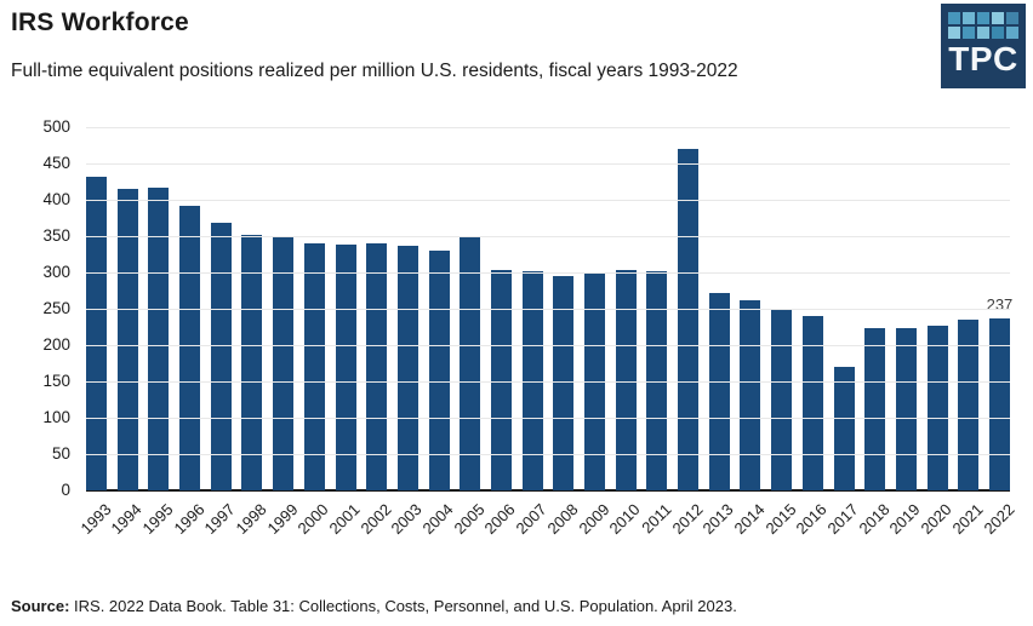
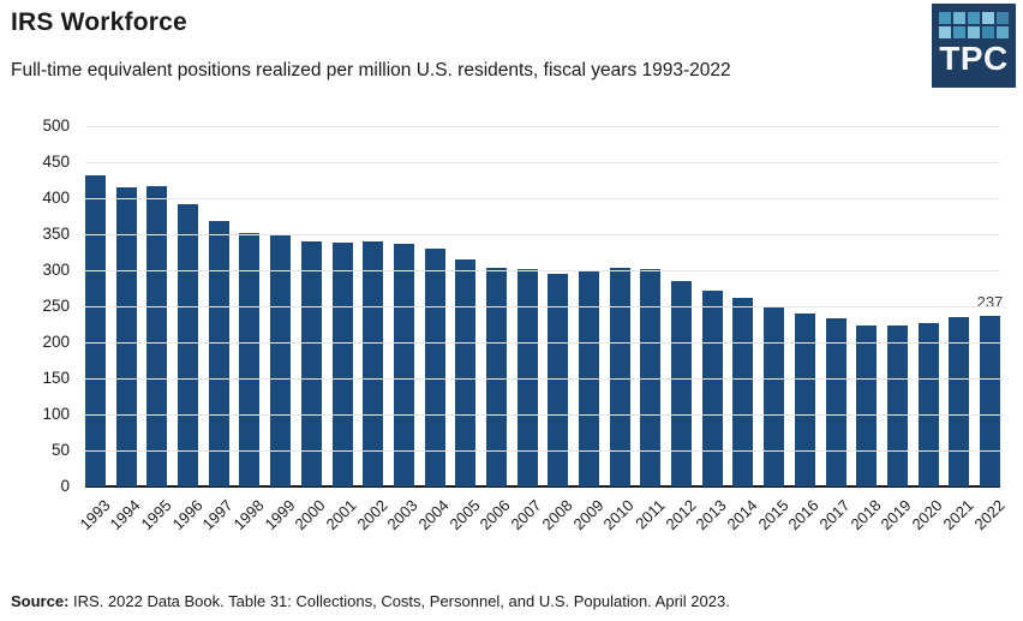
2005: 350 -> 320
2012: 470 -> 280
2017: 170 -> 230
